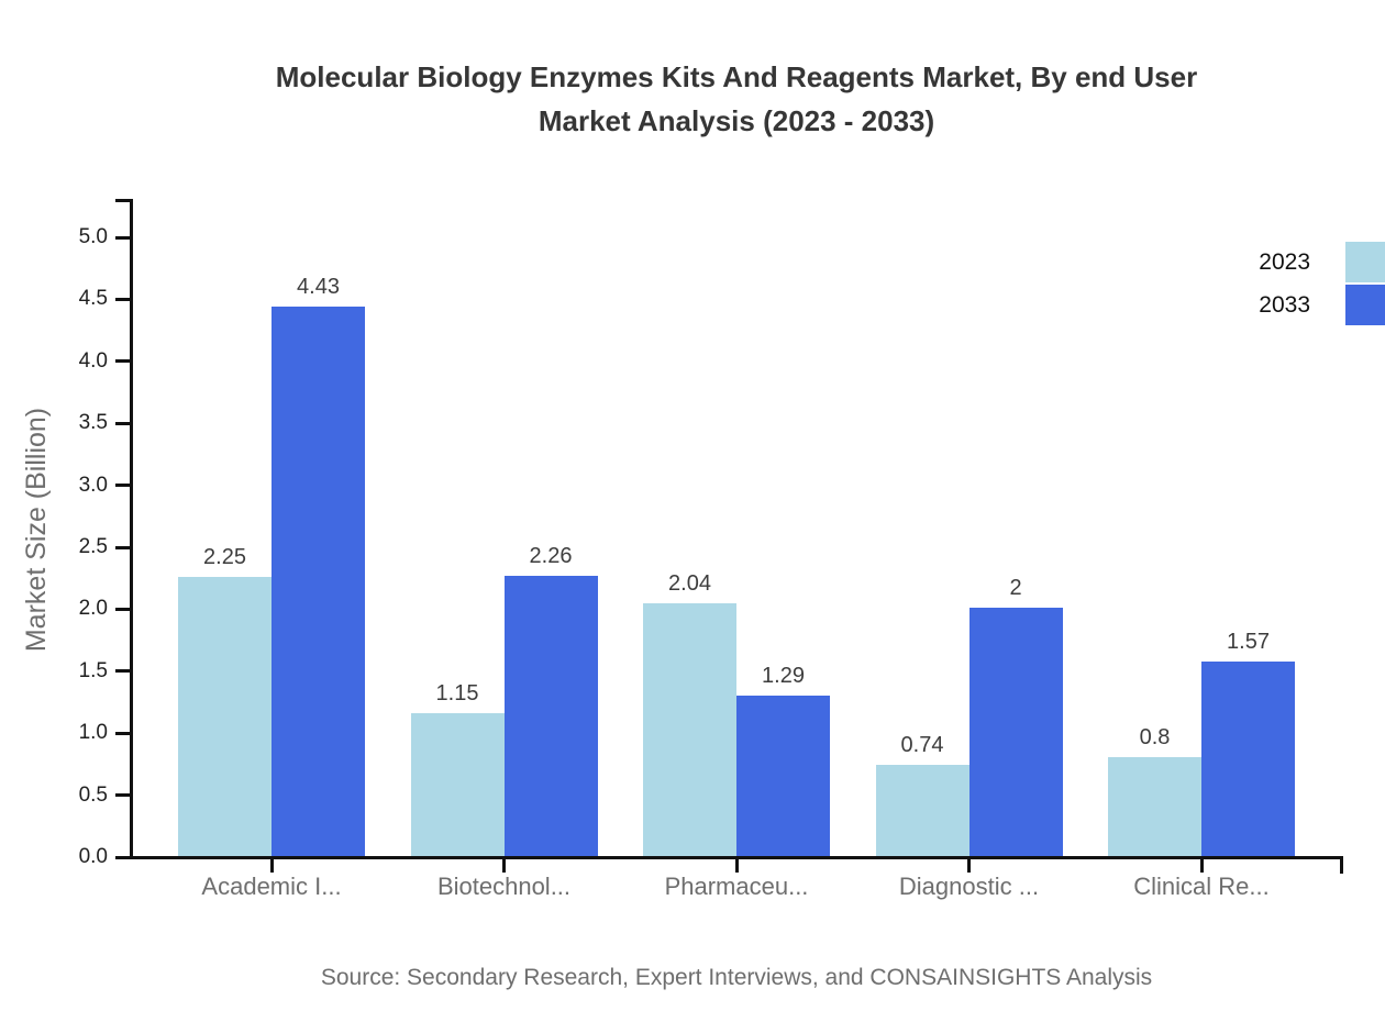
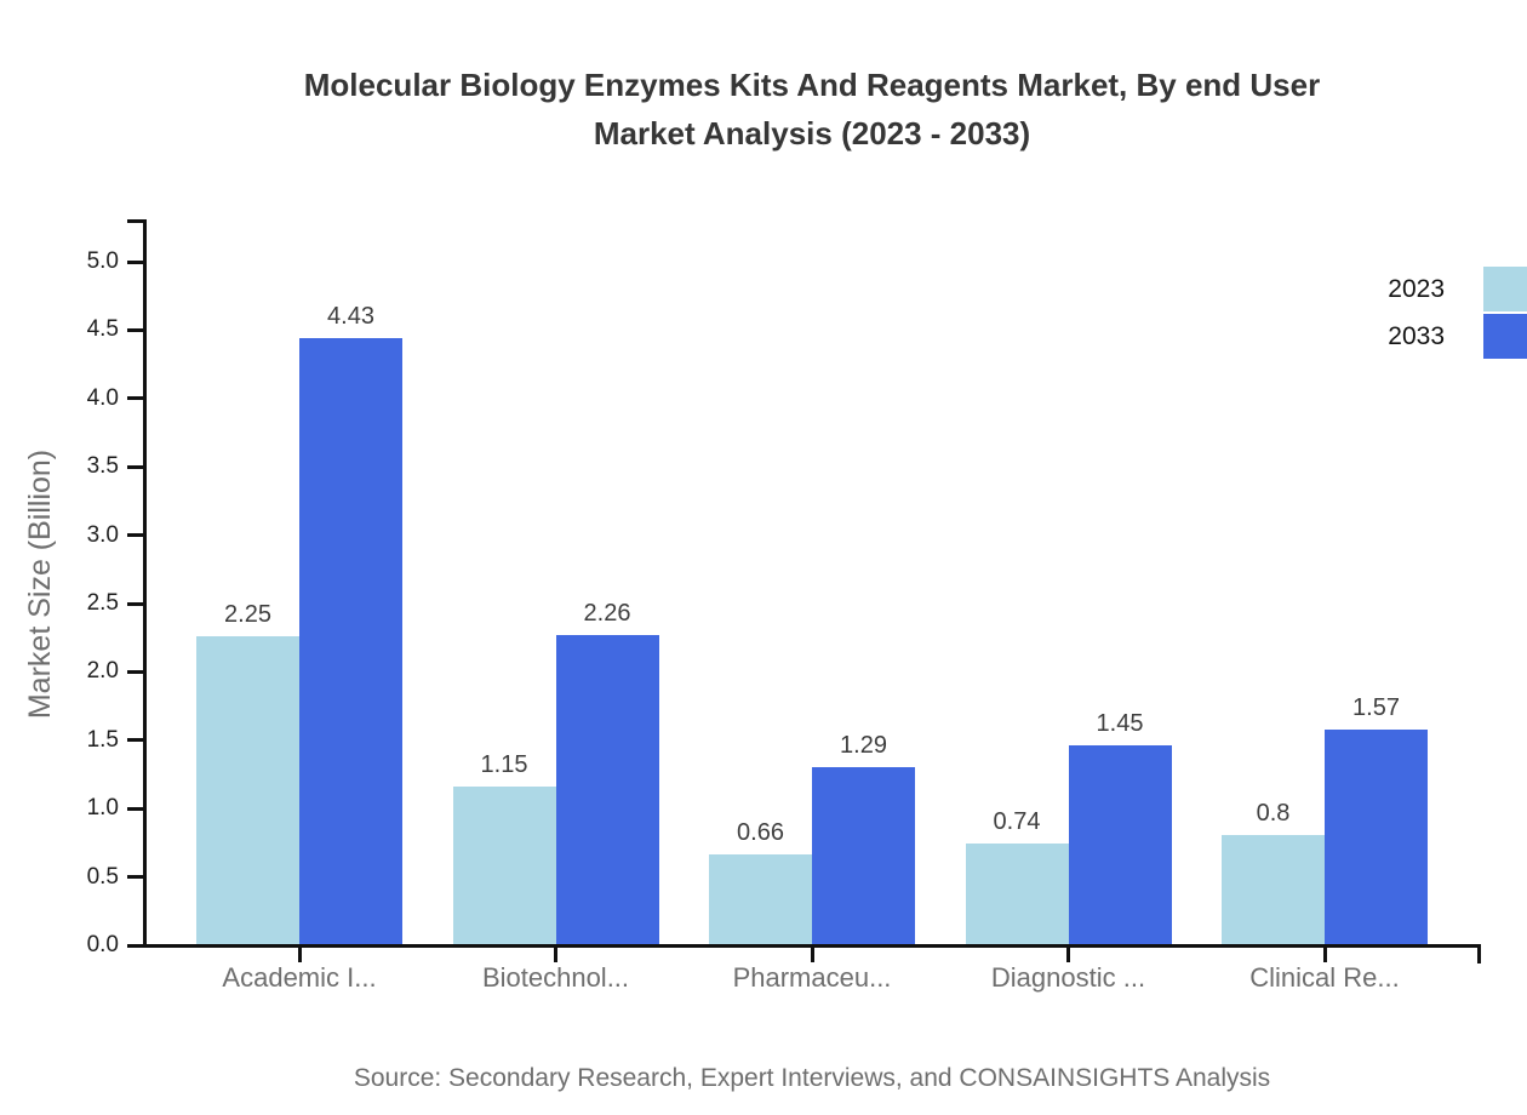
2023/Pharmaceu...: 2.04 -> 0.66
2033/Diagnostic ...: 2 -> 1.45
